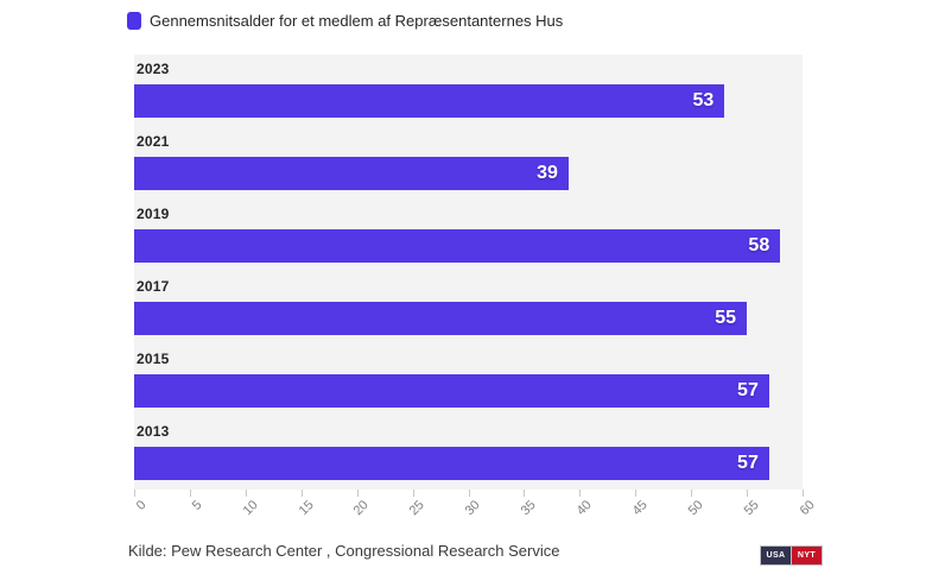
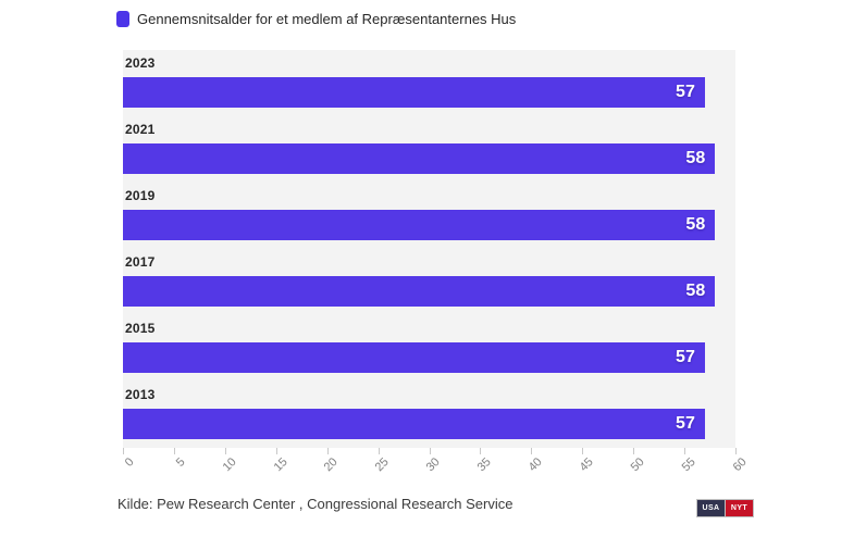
2023: 53 -> 57
2021: 39 -> 58
2017: 55 -> 58
